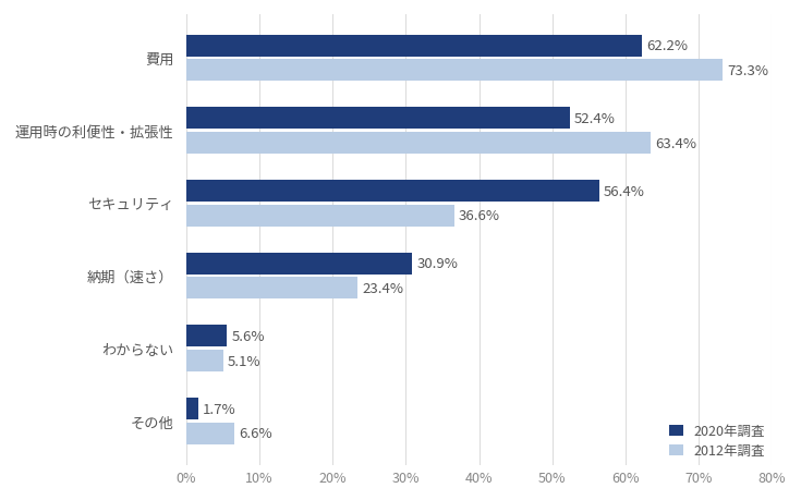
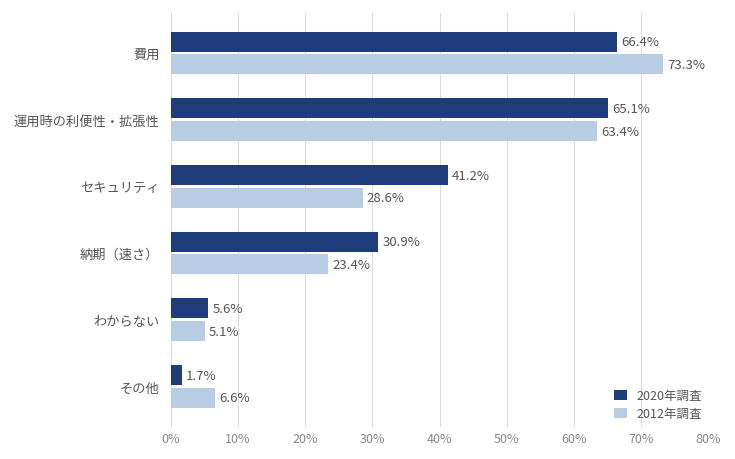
2020年調査/費用: 62.2% -> 66.4%
2020年調査/運用時の利便性・拡張性: 52.4% -> 65.1%
2020年調査/セキュリティ: 56.4% -> 41.2%
2012年調査/セキュリティ: 36.6% -> 28.6%
